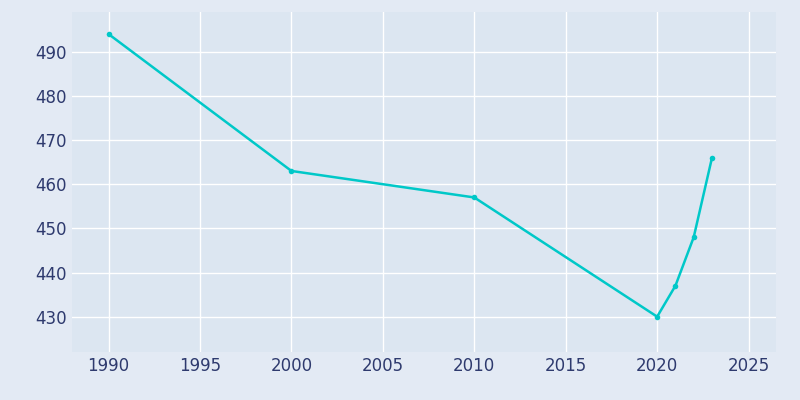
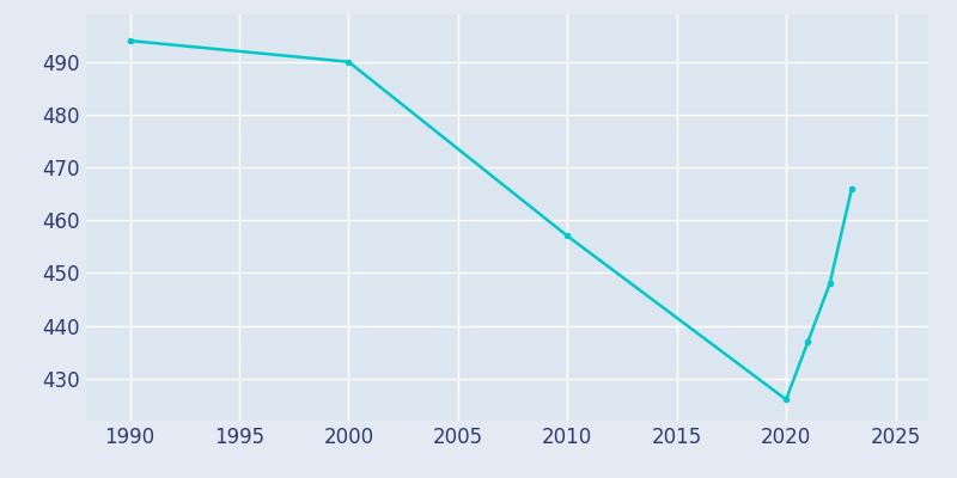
2000: 463 -> 490
2020: 430 -> 426
